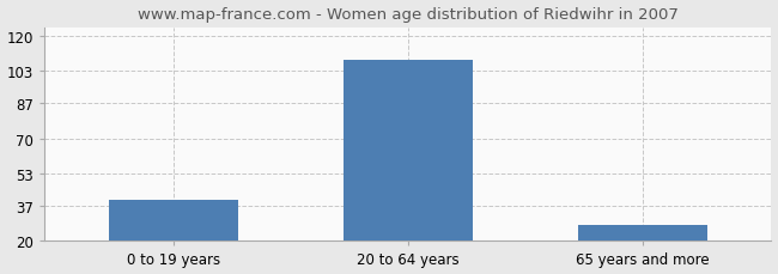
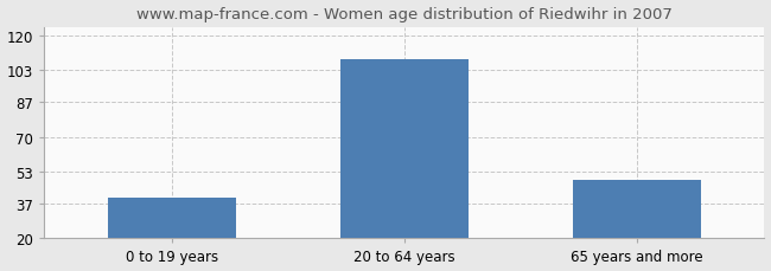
65 years and more: 28 -> 49
